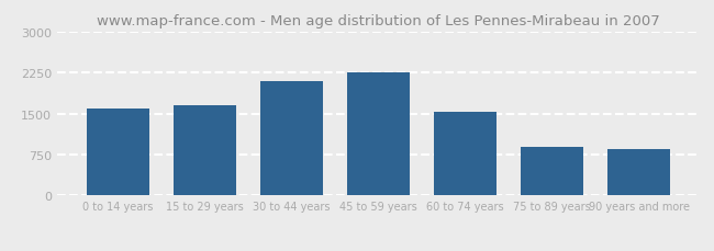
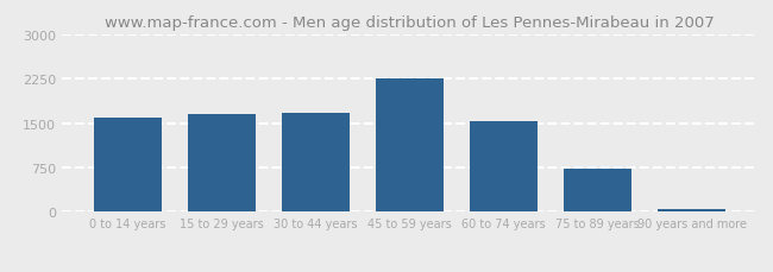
30 to 44 years: 2100 -> 1680
75 to 89 years: 900 -> 720
90 years and more: 850 -> 50
